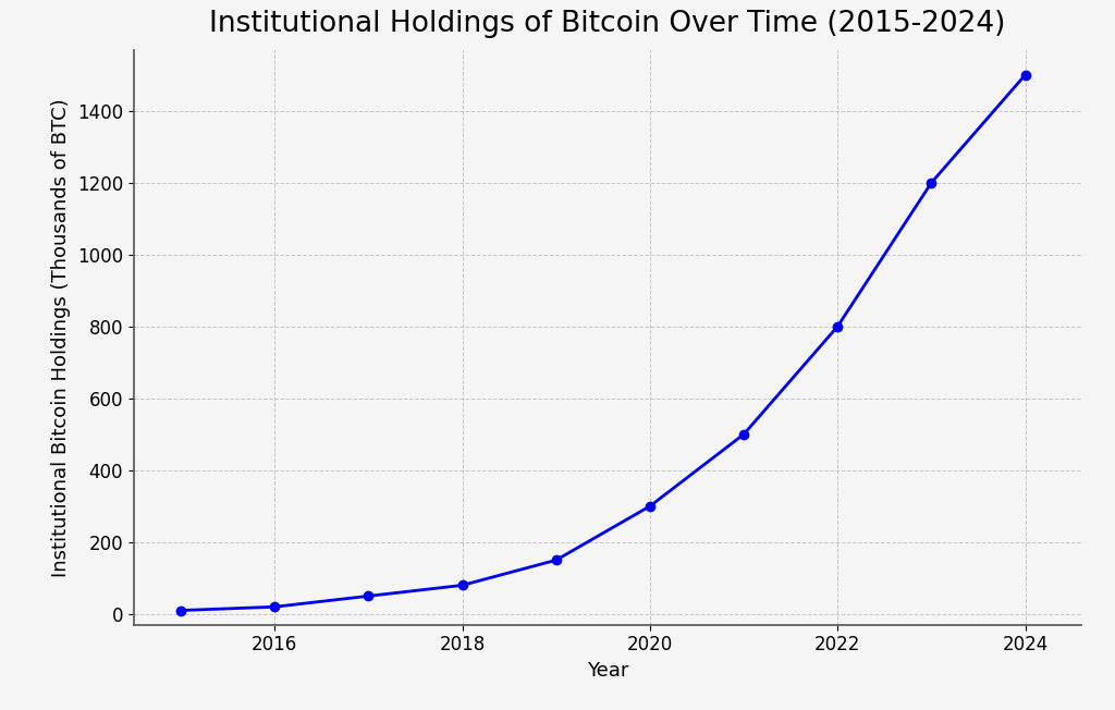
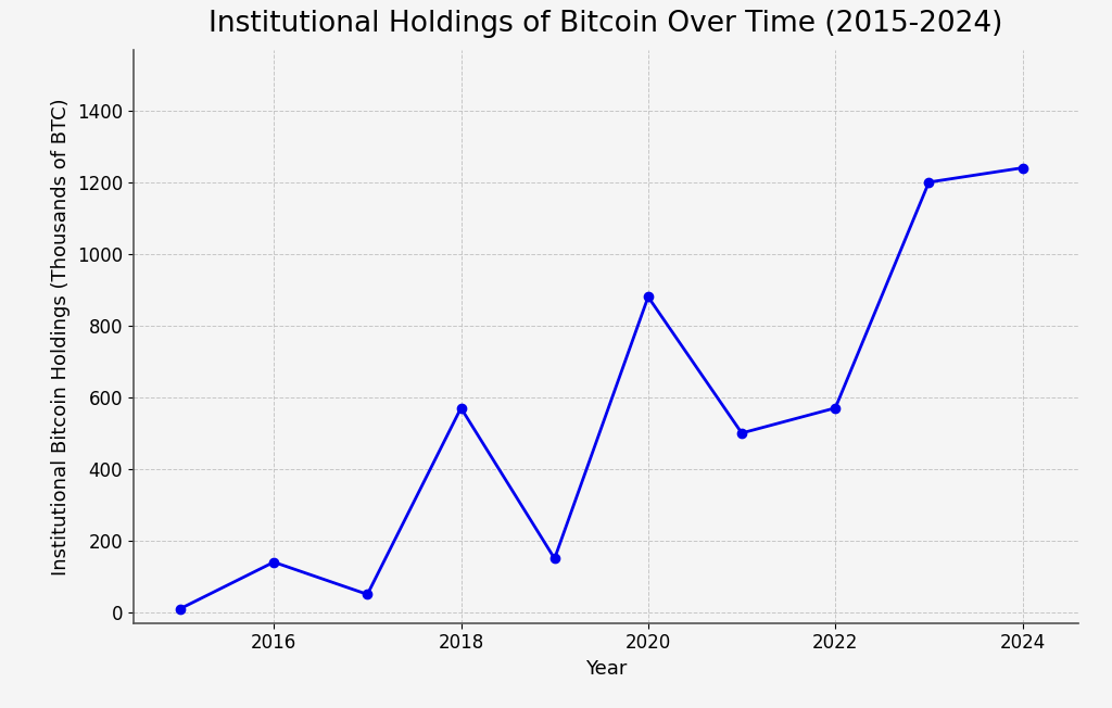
2016: 20 -> 140
2018: 80 -> 570
2020: 300 -> 880
2022: 800 -> 570
2024: 1500 -> 1240
